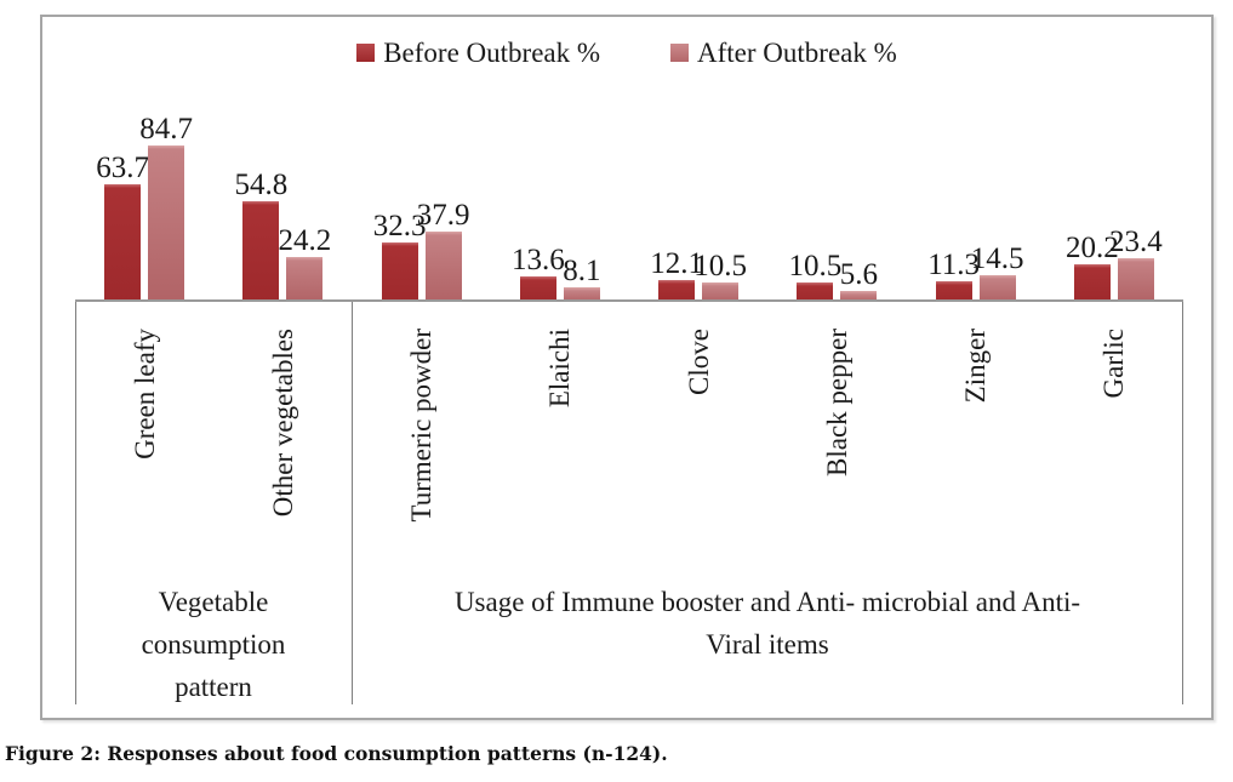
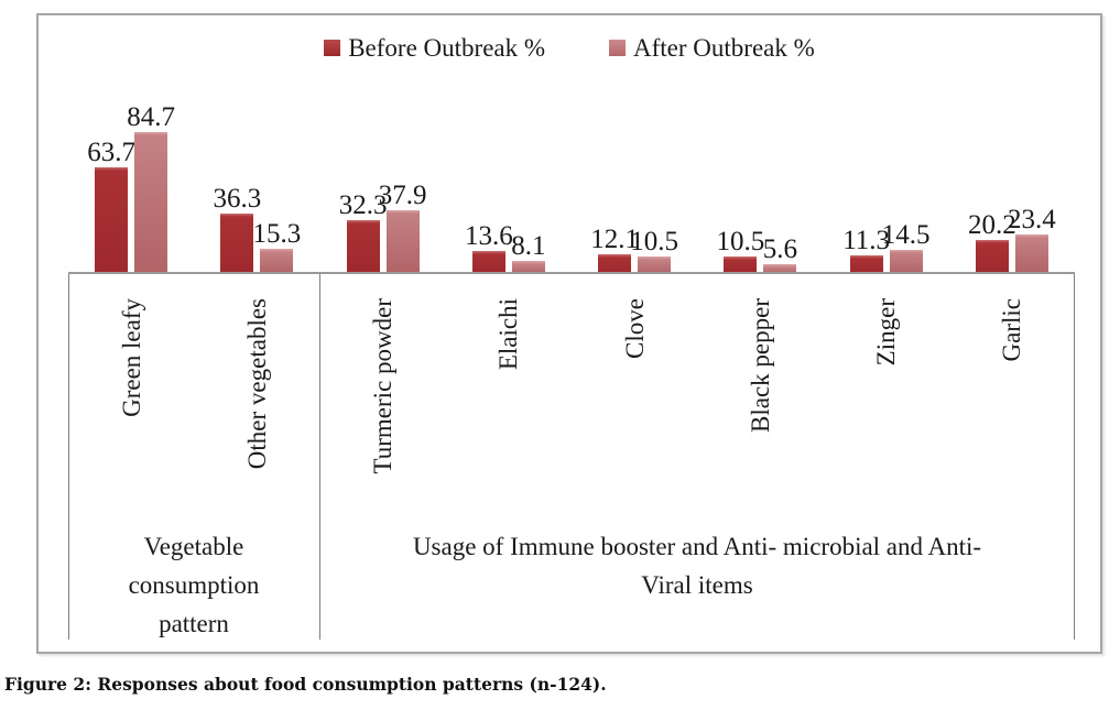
Before Outbreak %/Other vegetables: 54.8 -> 36.3
After Outbreak %/Other vegetables: 24.2 -> 15.3
